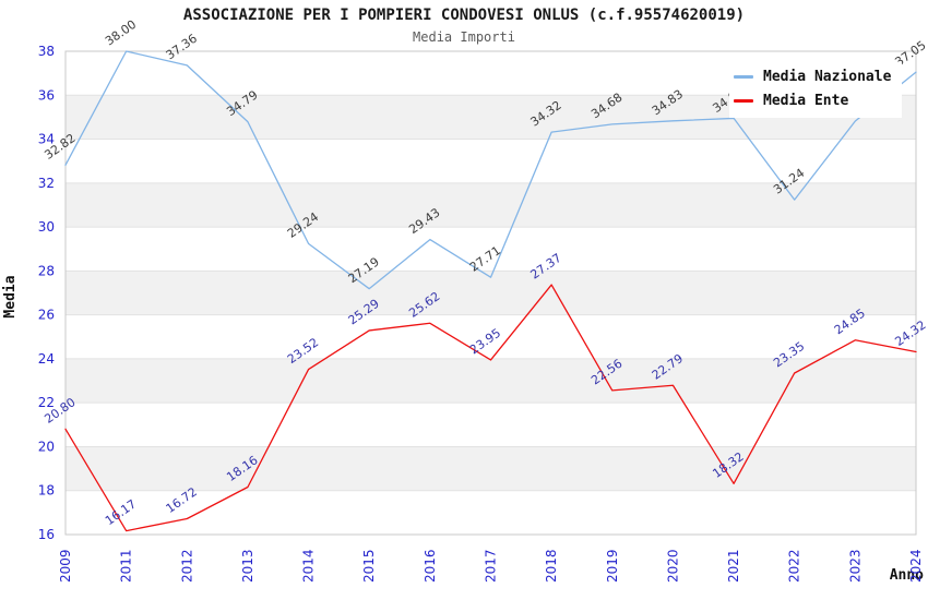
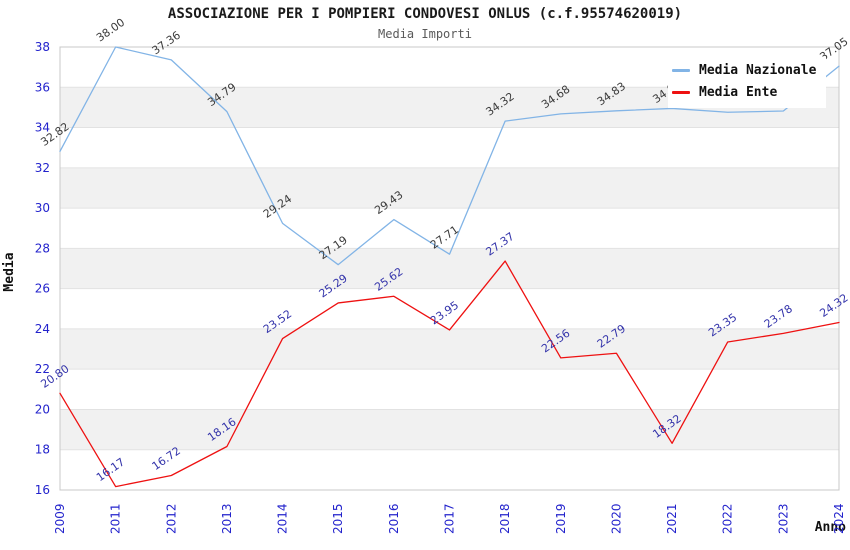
Media Nazionale/2022: 31.24 -> 34.76
Media Ente/2023: 24.85 -> 23.78
